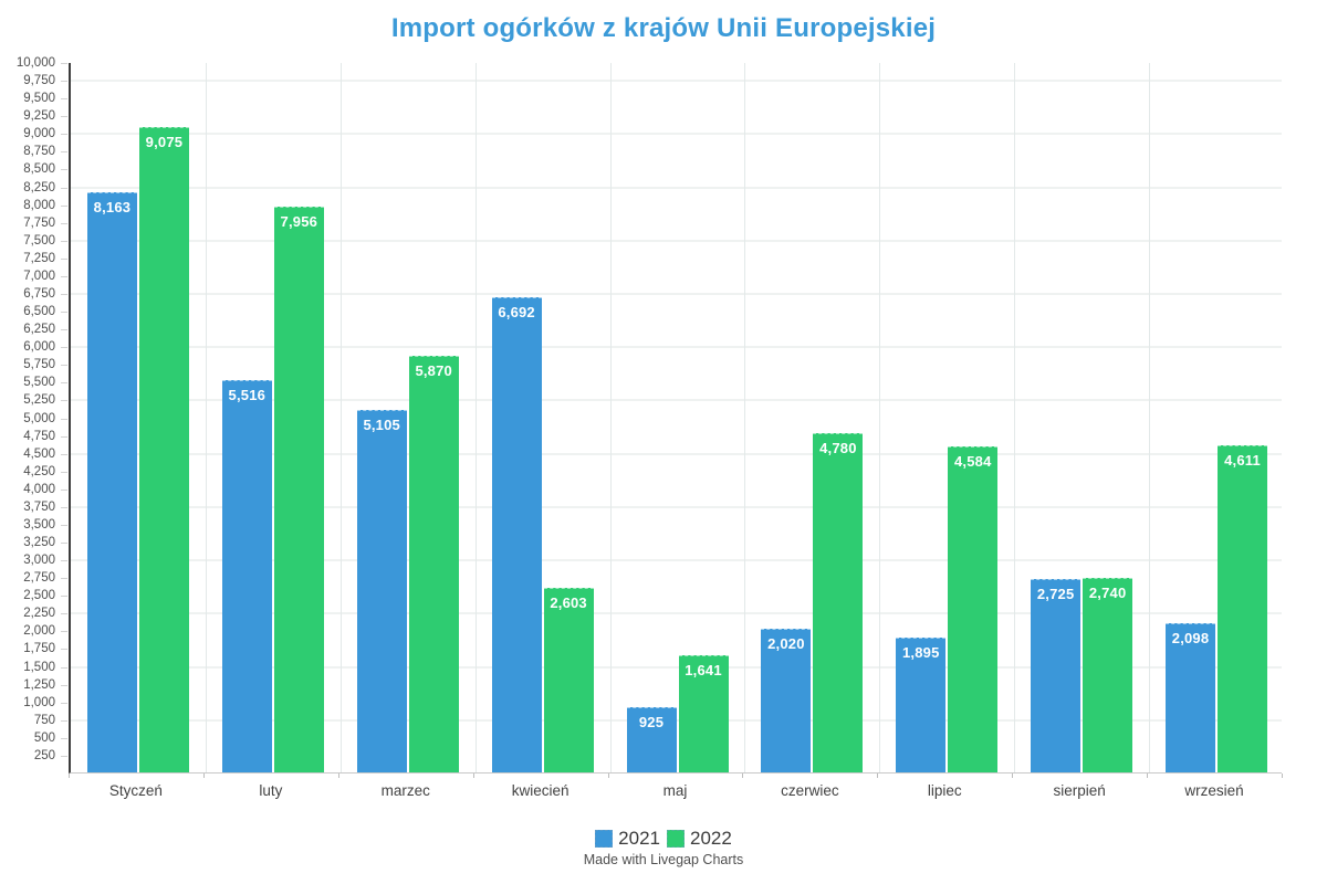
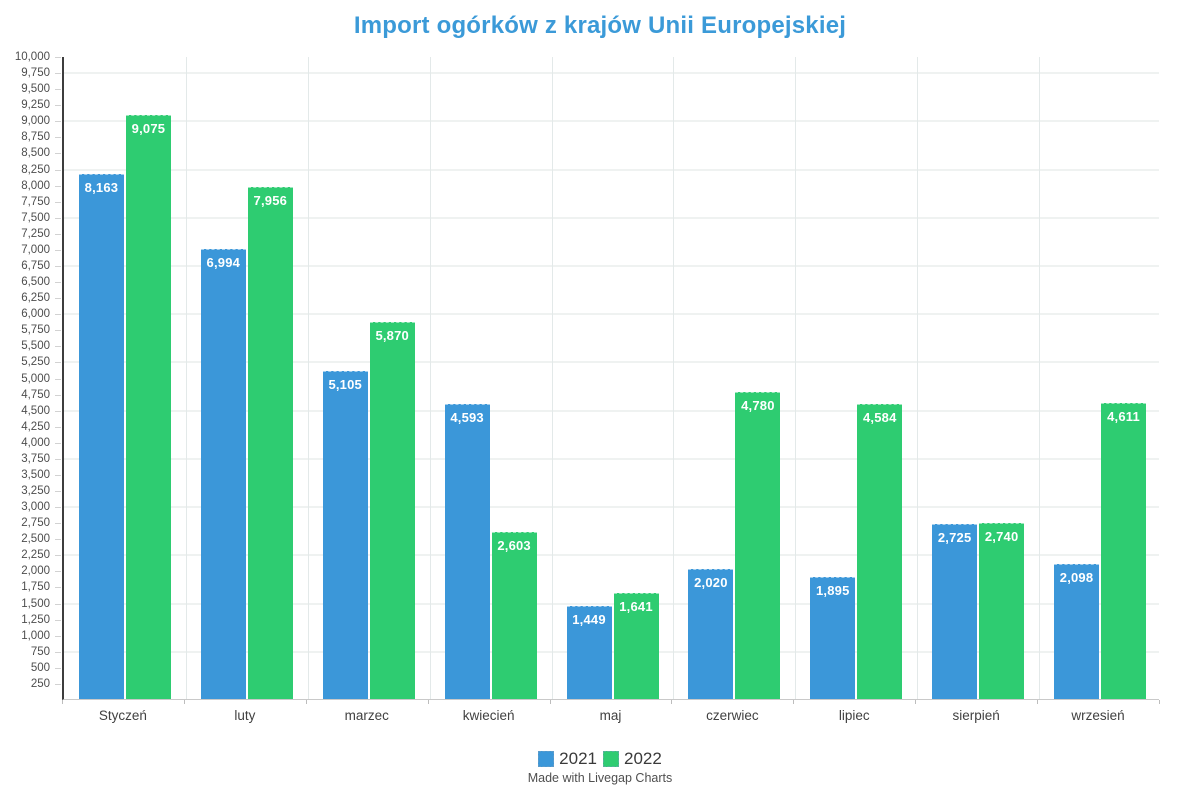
2021/luty: 5,516 -> 6,994
2021/kwiecień: 6,692 -> 4,593
2021/maj: 925 -> 1,449
